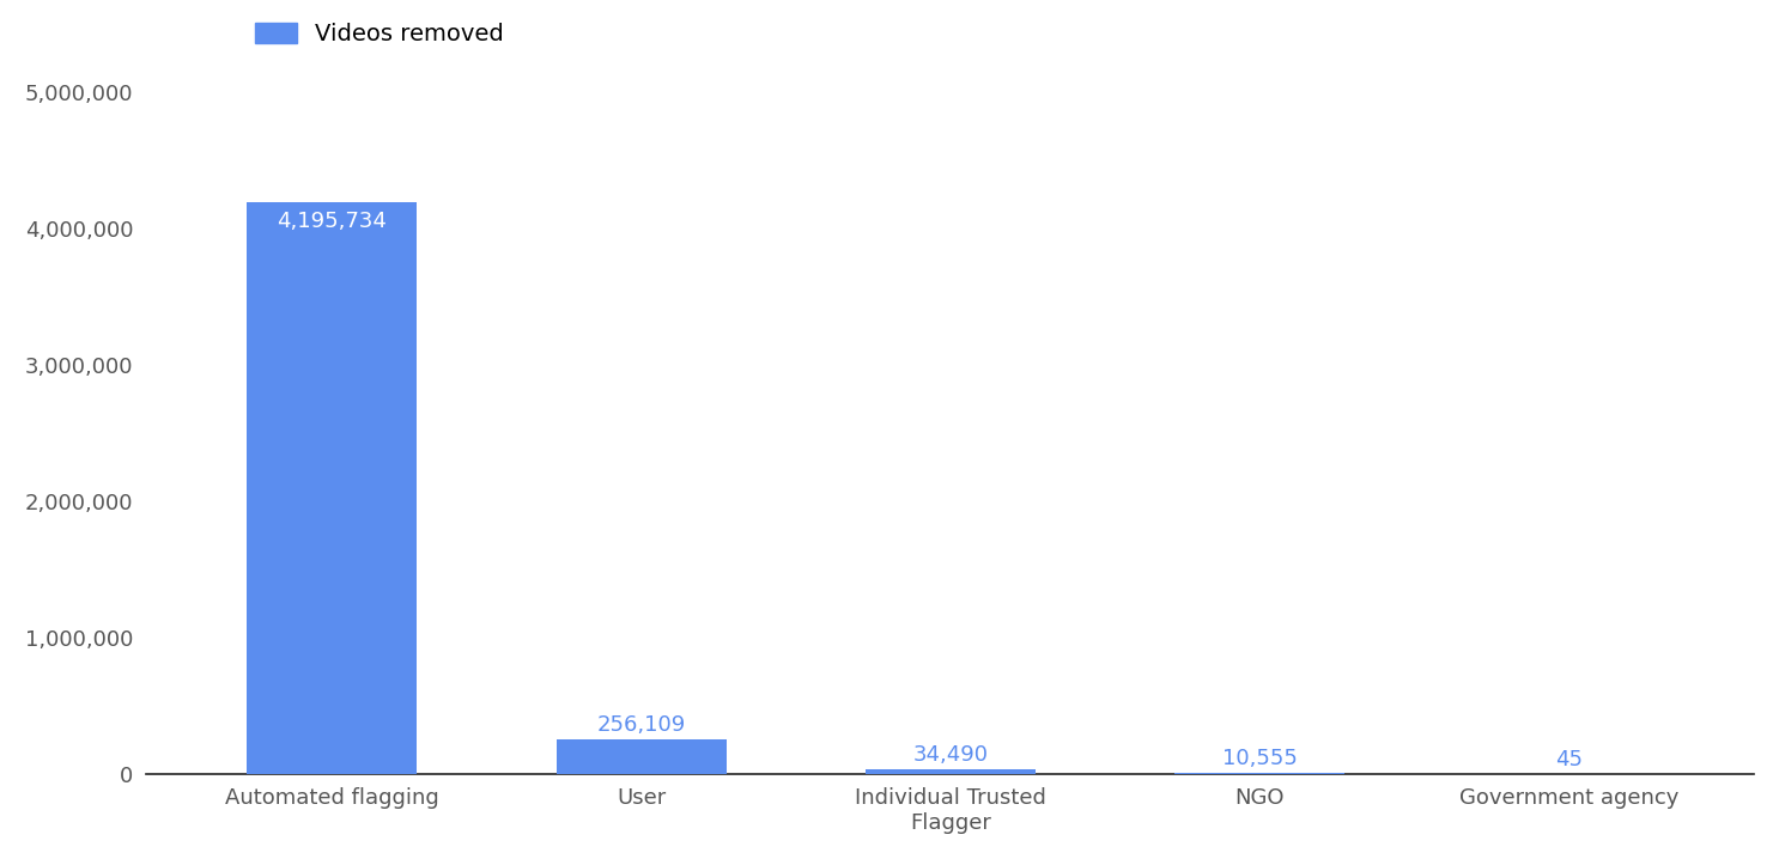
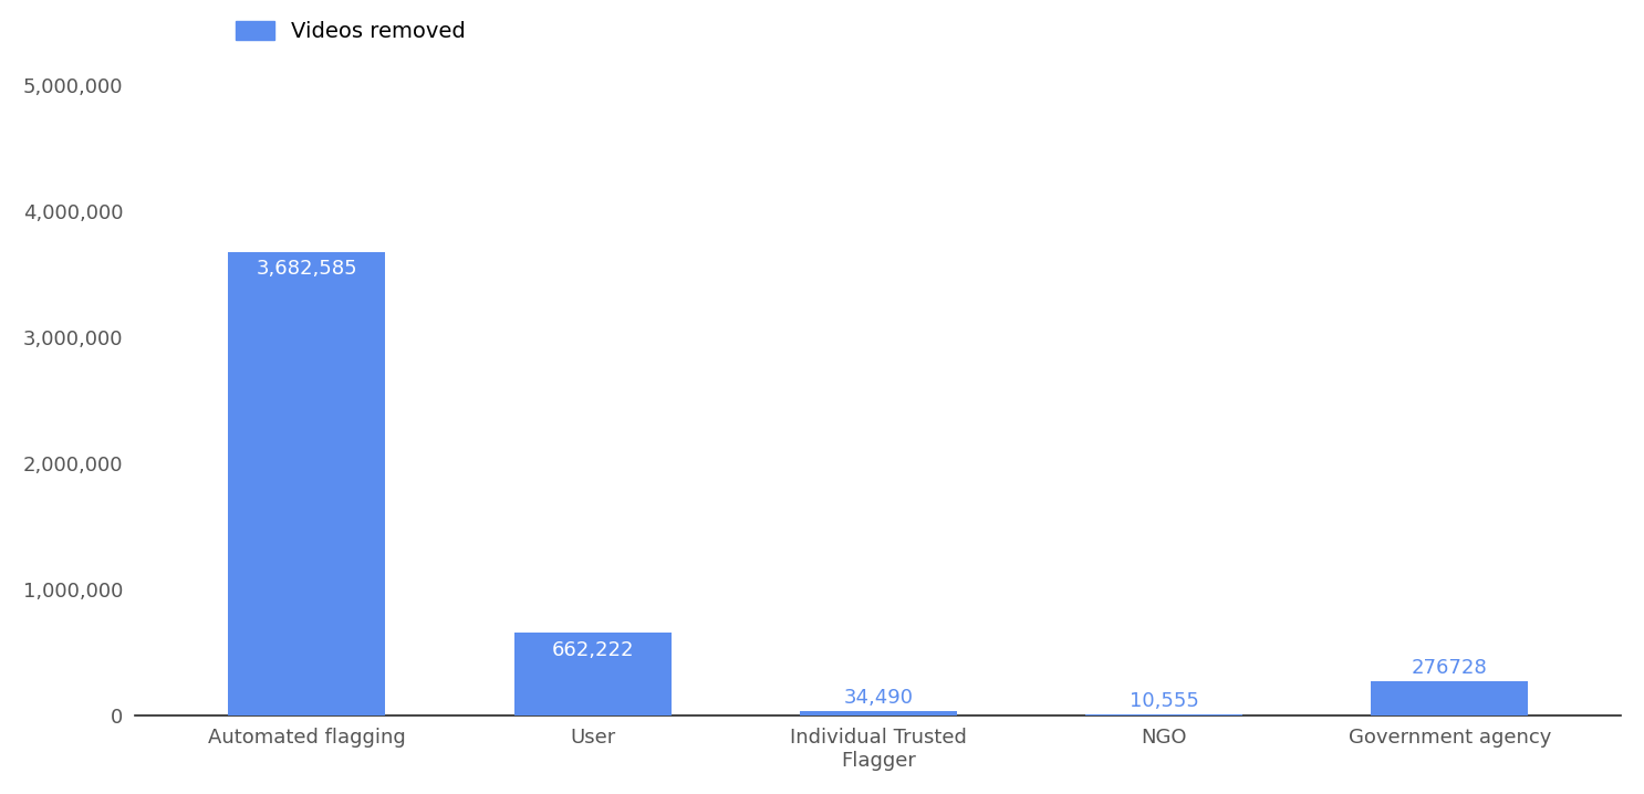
Automated flagging: 4,195,734 -> 3,682,585
User: 256,109 -> 662,222
Government agency: 45 -> 276728
